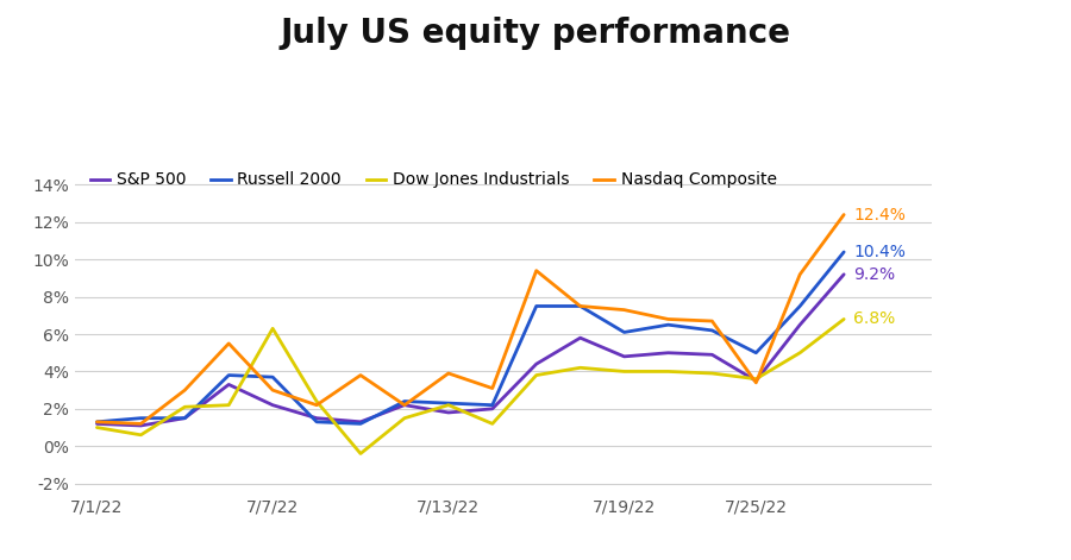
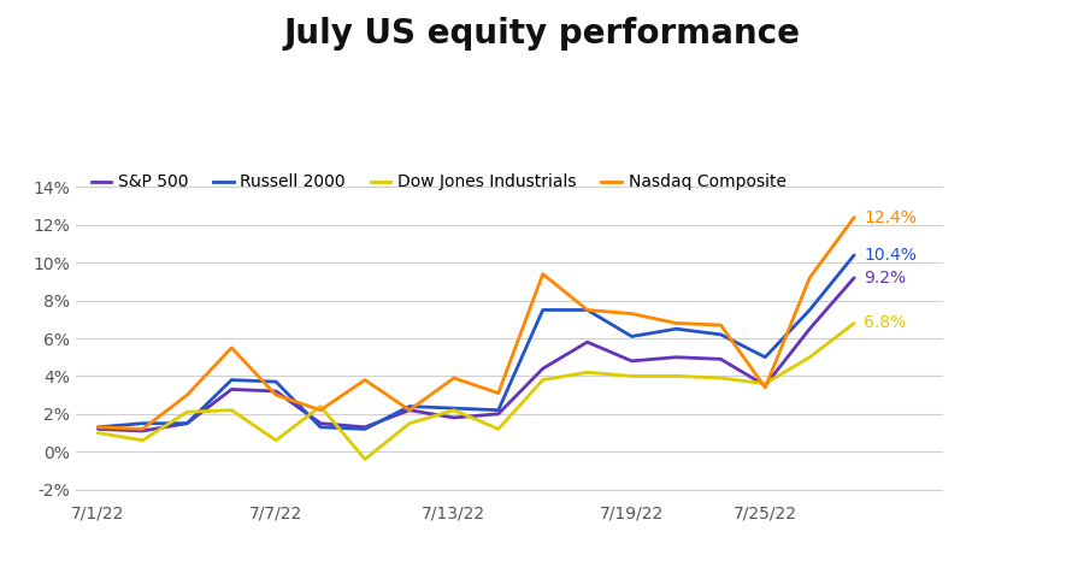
S&P 500/7/7/22: 2.2% -> 3.2%
Dow Jones Industrials/7/7/22: 6.3% -> 0.6%
